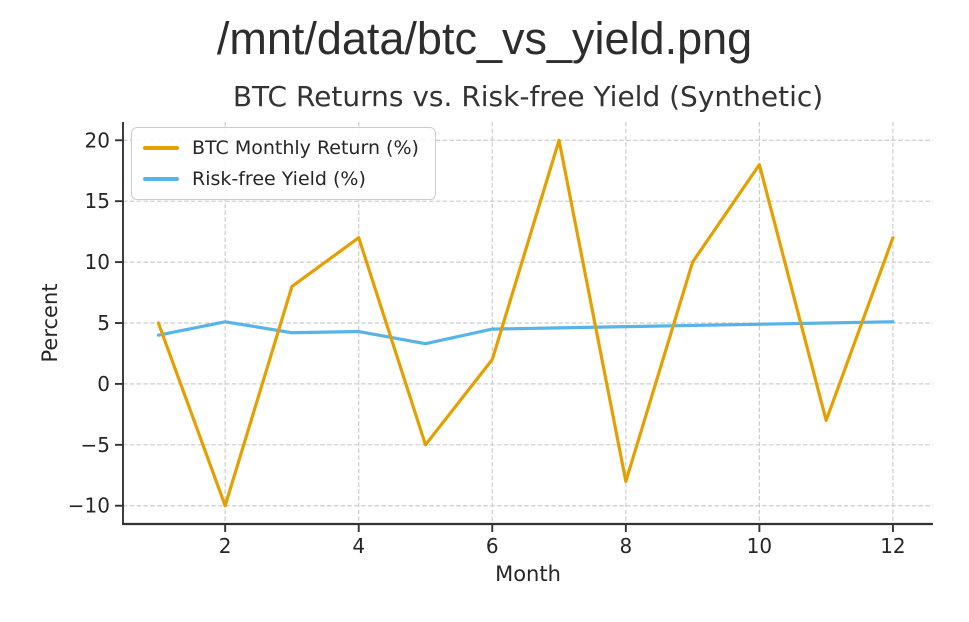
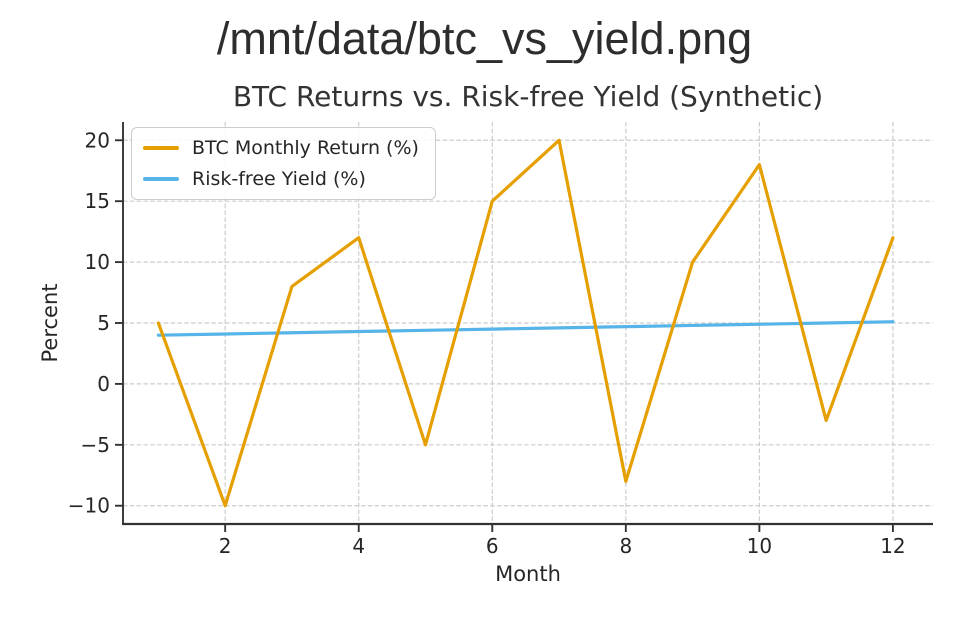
Risk-free Yield (%)/2: 5.1 -> 4.1
Risk-free Yield (%)/5: 3.3 -> 4.4
BTC Monthly Return (%)/6: 2 -> 15
